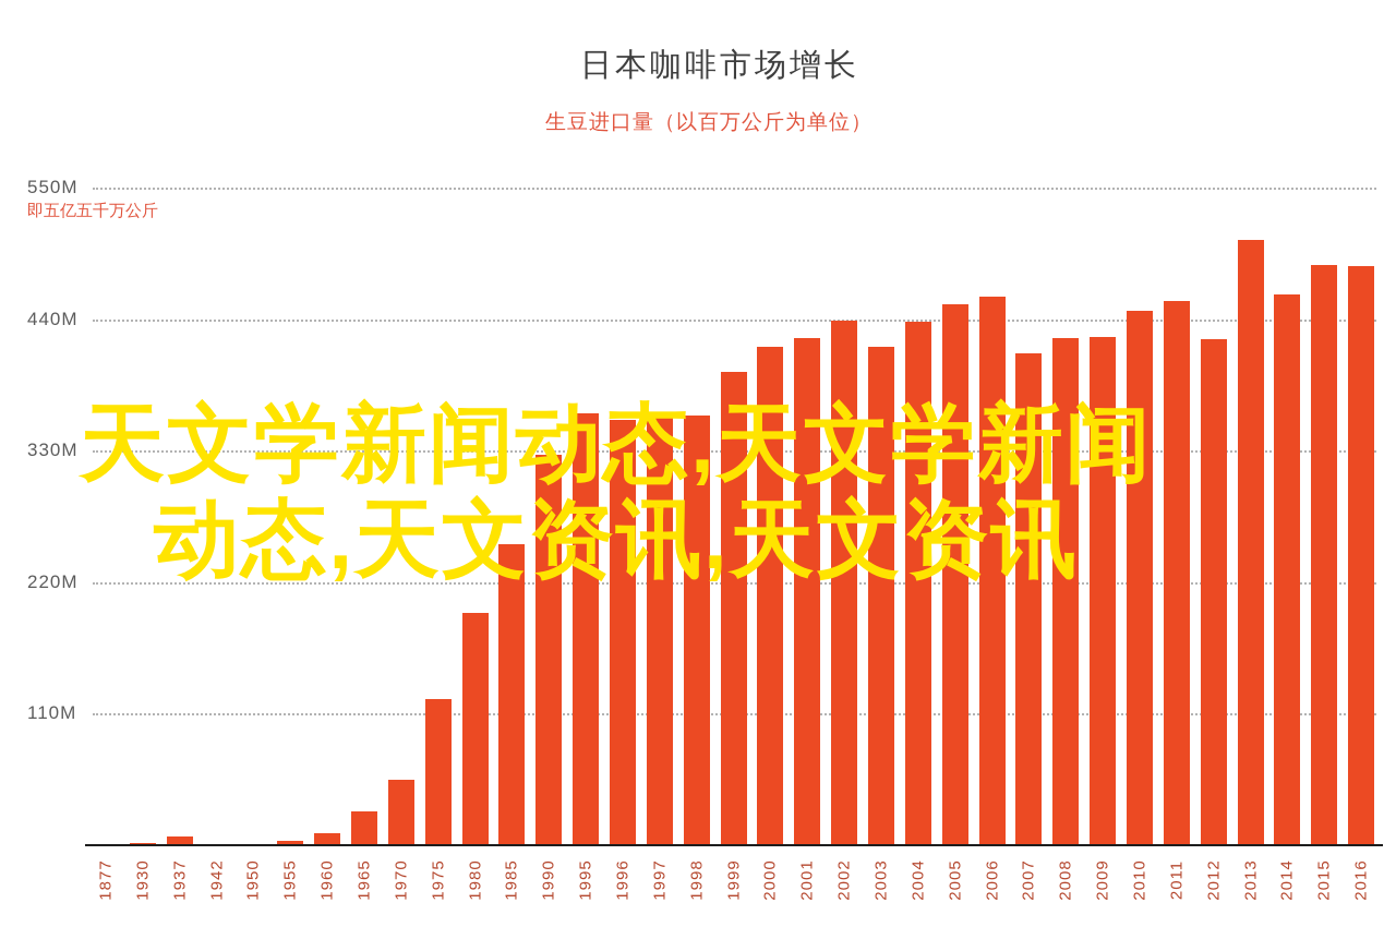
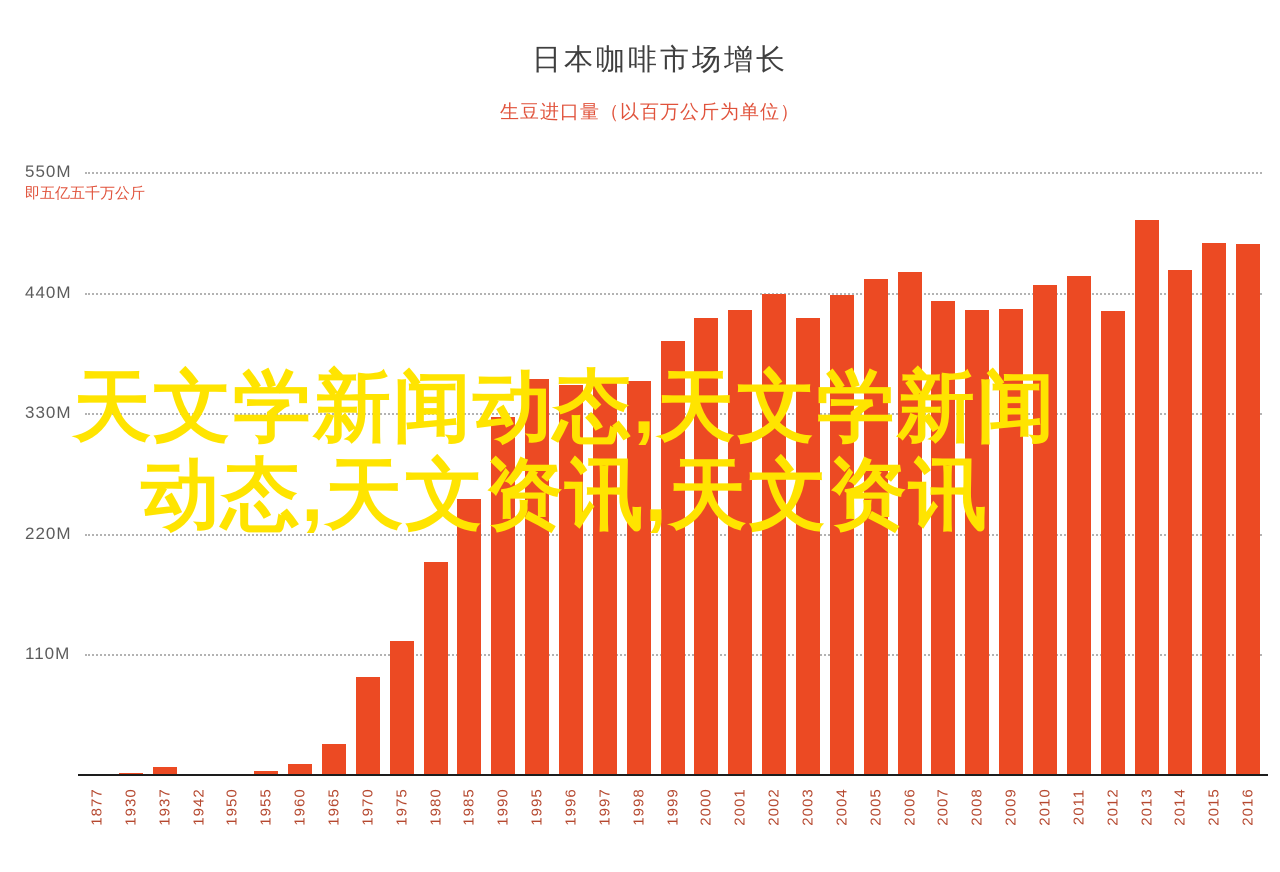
1970: 55M -> 89M
2007: 411M -> 432M
